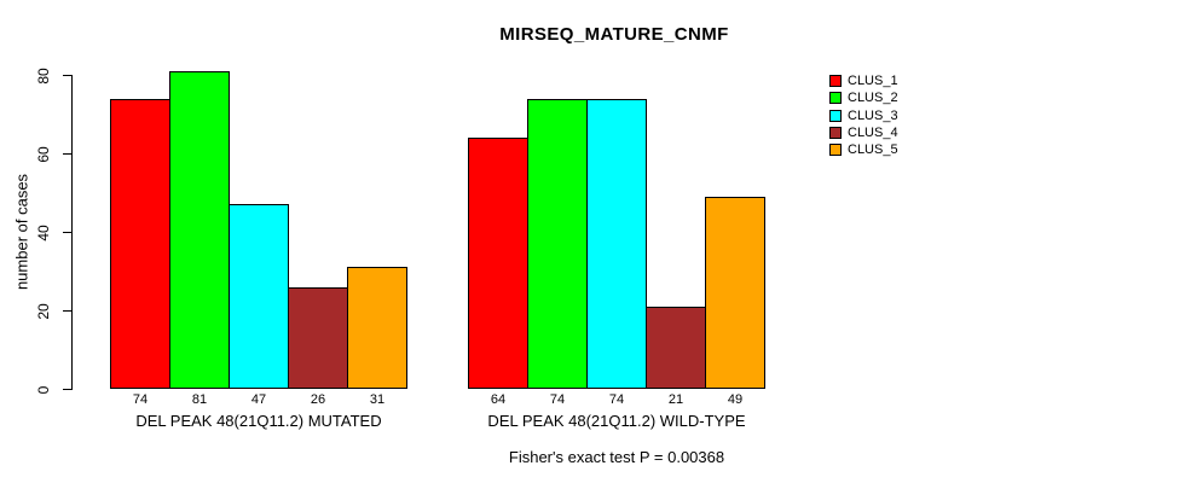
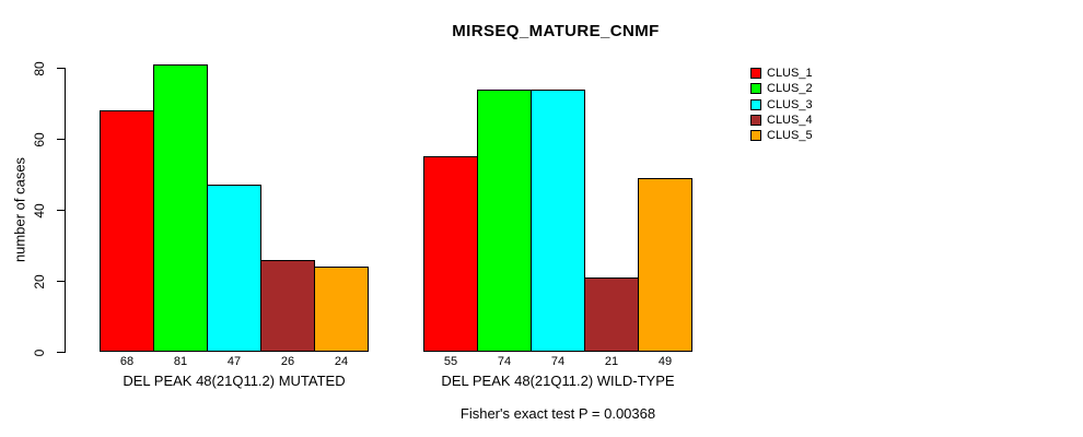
CLUS_1/DEL PEAK 48(21Q11.2) MUTATED: 74 -> 68
CLUS_5/DEL PEAK 48(21Q11.2) MUTATED: 31 -> 24
CLUS_1/DEL PEAK 48(21Q11.2) WILD-TYPE: 64 -> 55
